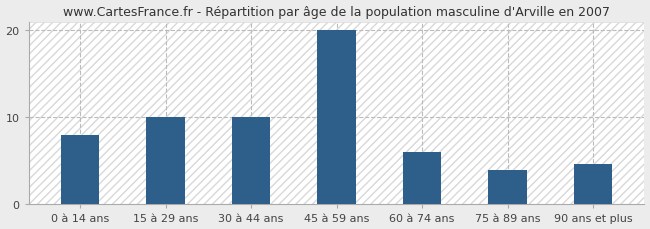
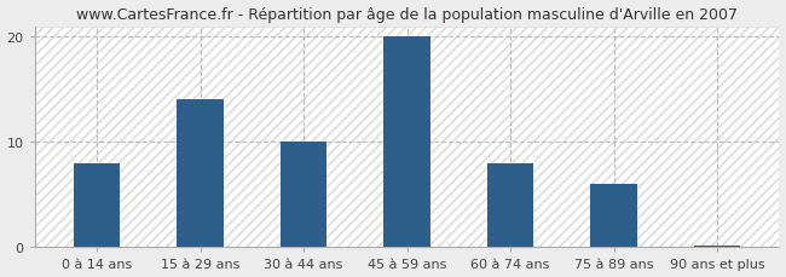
15 à 29 ans: 10.0 -> 14.0
60 à 74 ans: 6.0 -> 8.0
75 à 89 ans: 4.0 -> 6.0
90 ans et plus: 4.6 -> 0.2
